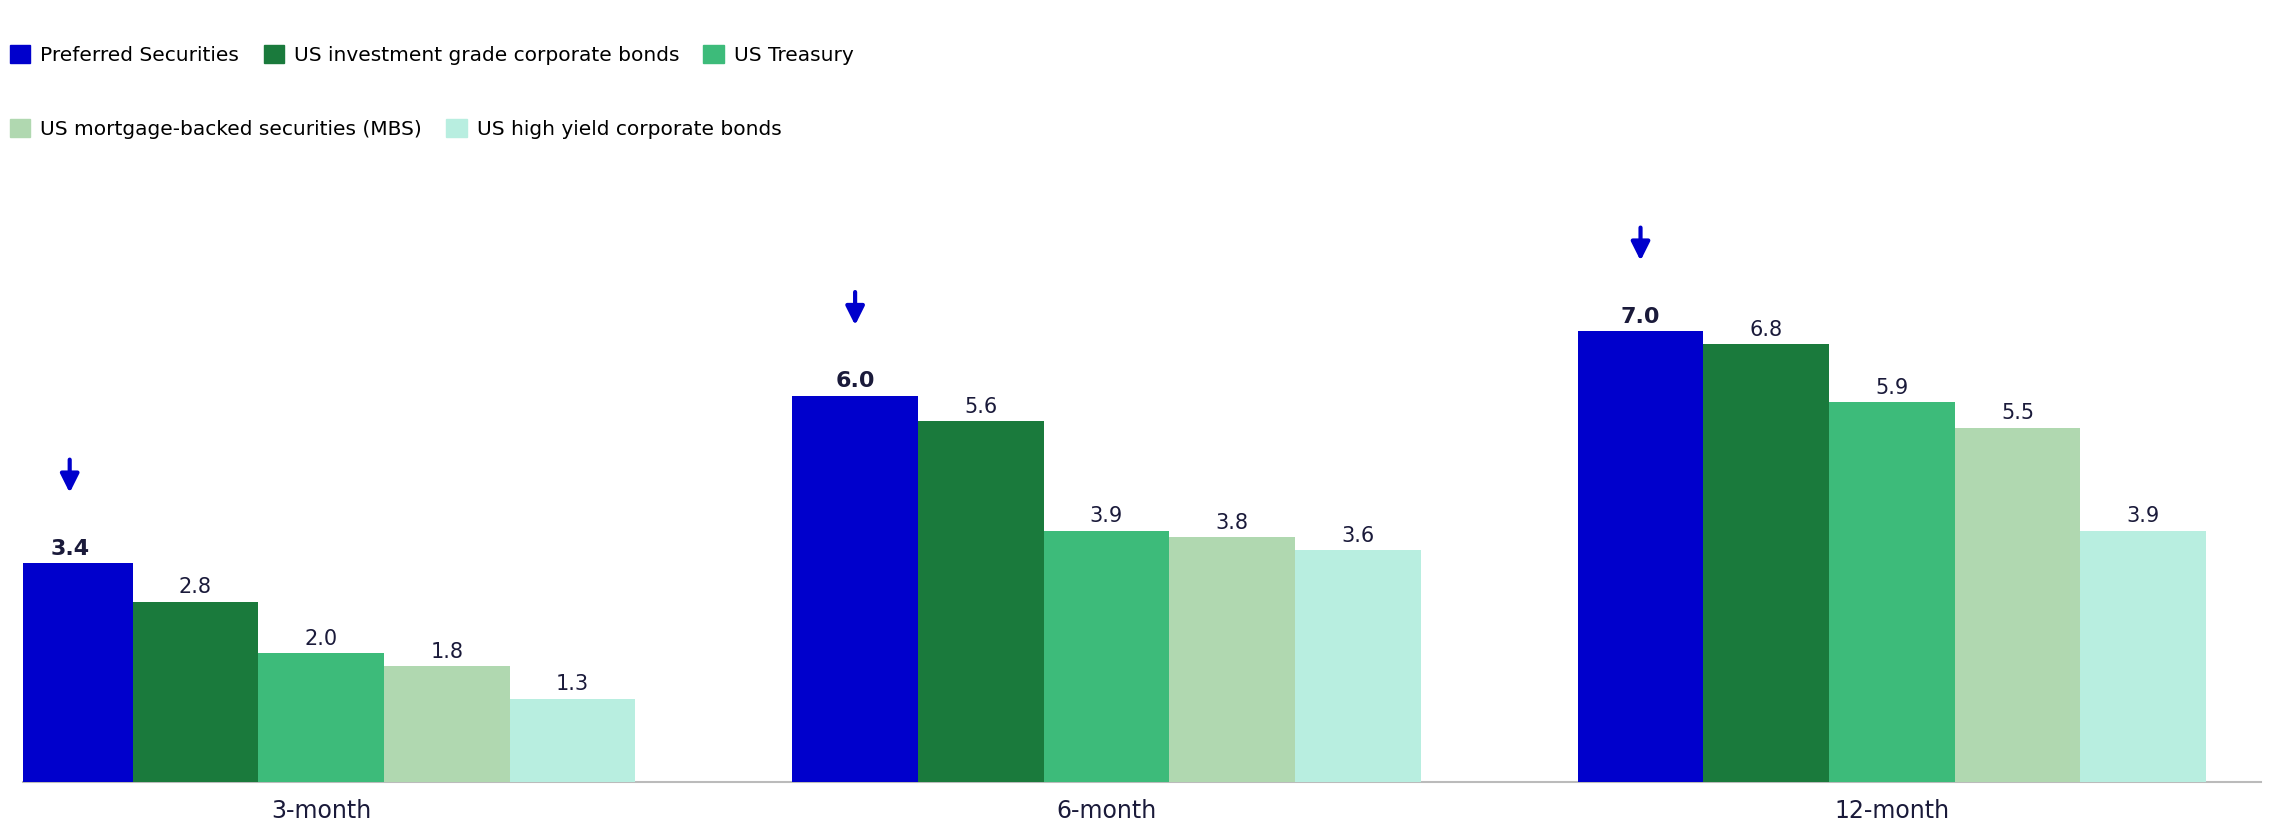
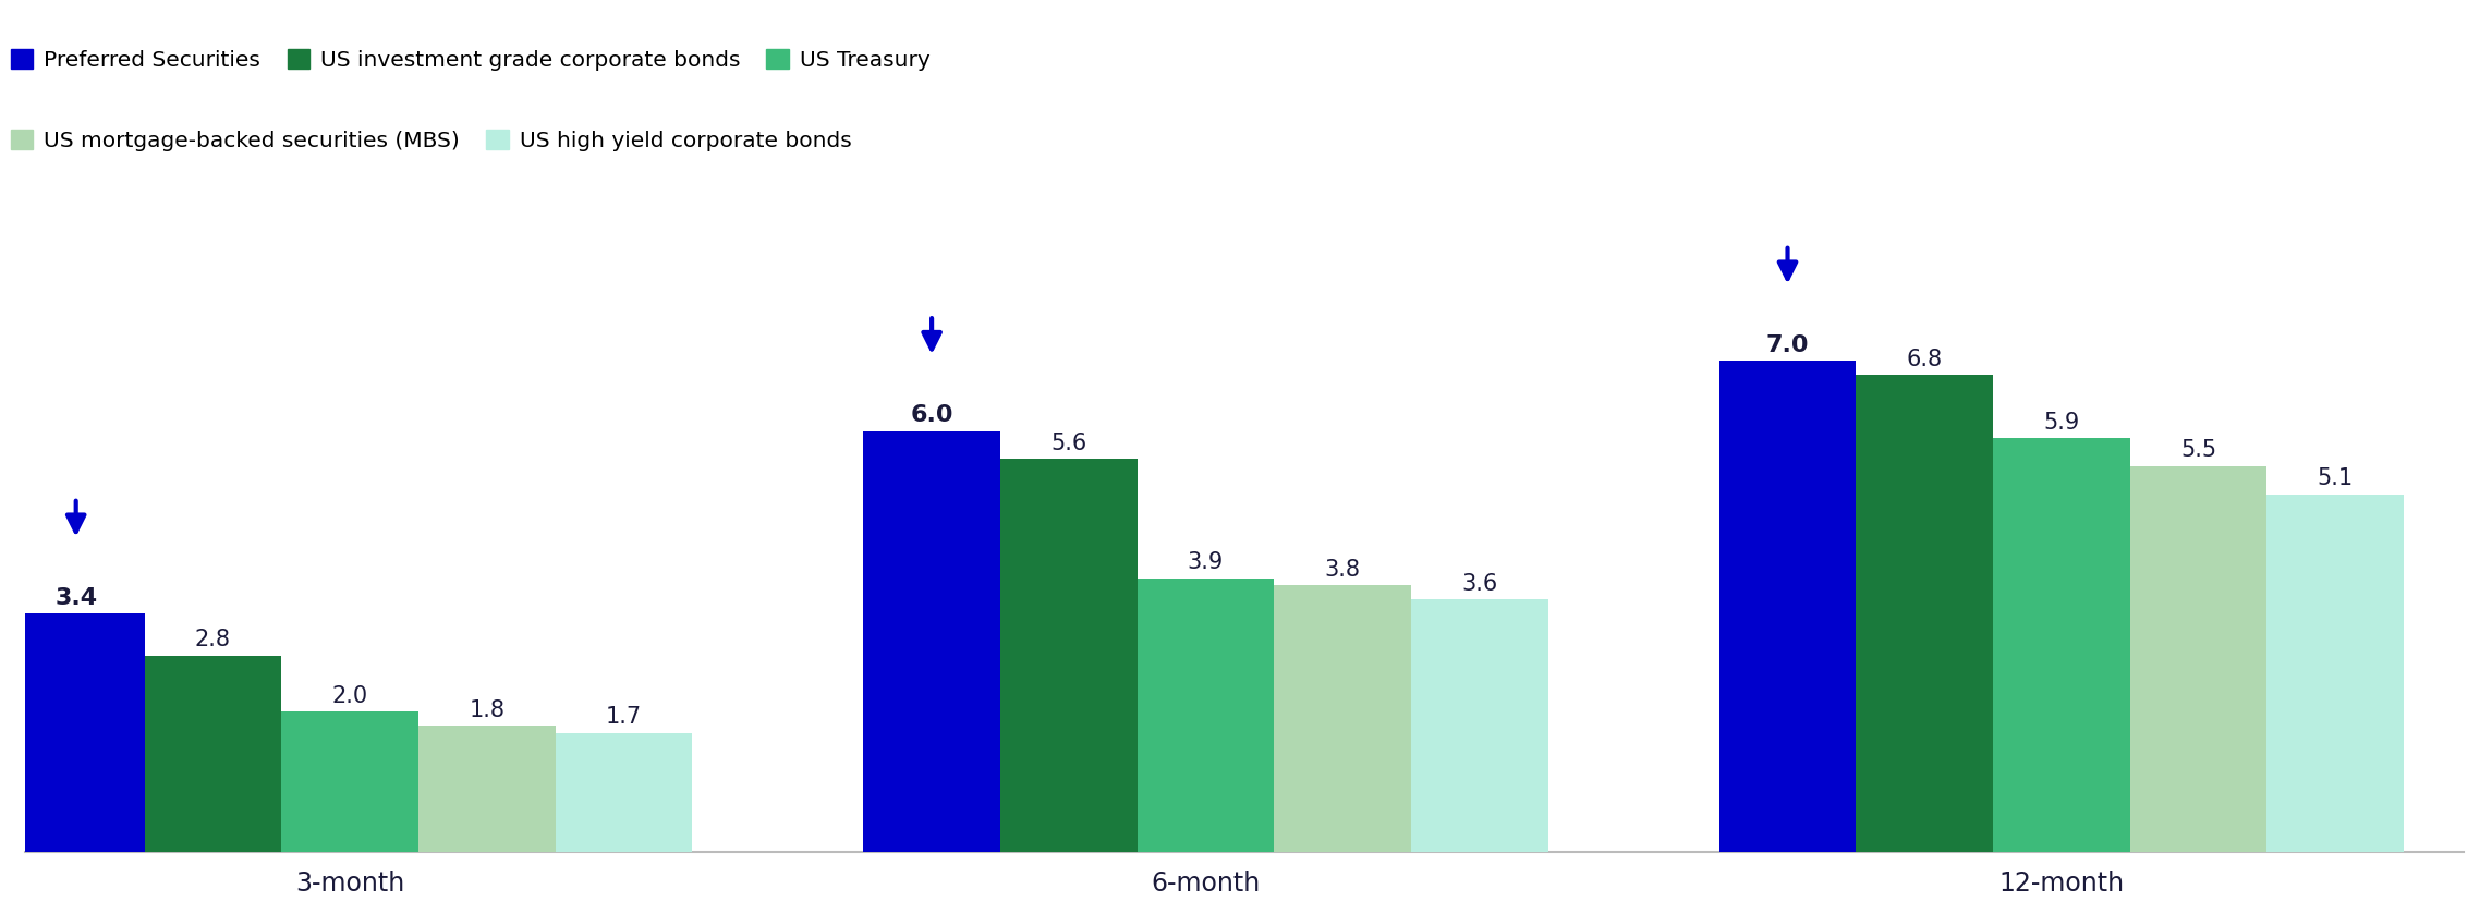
US high yield corporate bonds/3-month: 1.3 -> 1.7
US high yield corporate bonds/12-month: 3.9 -> 5.1
